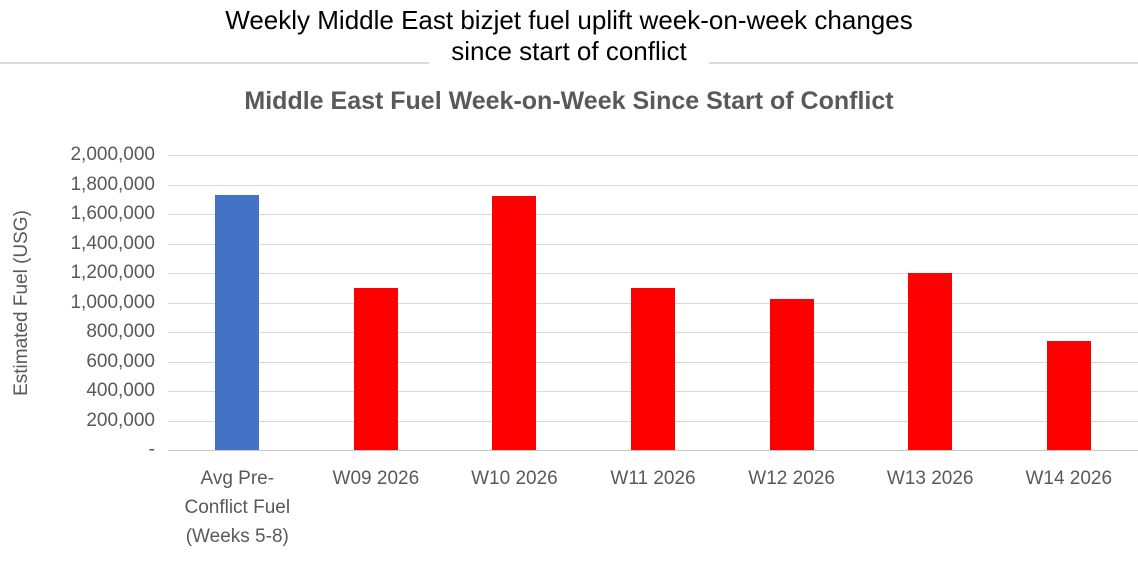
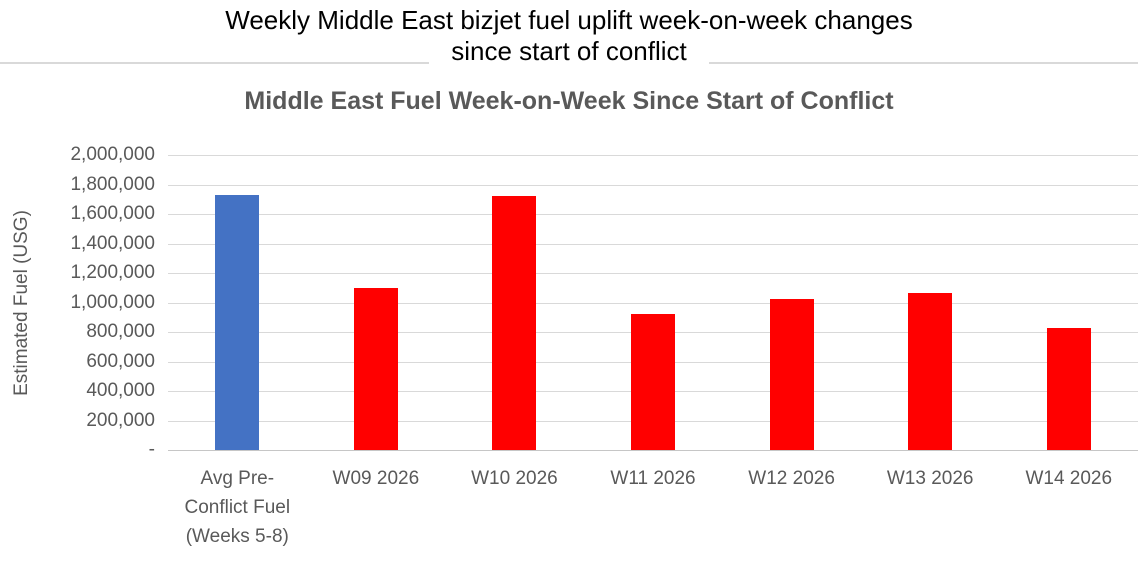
W11 2026: 1100000 -> 920000
W13 2026: 1200000 -> 1060000
W14 2026: 740000 -> 830000
